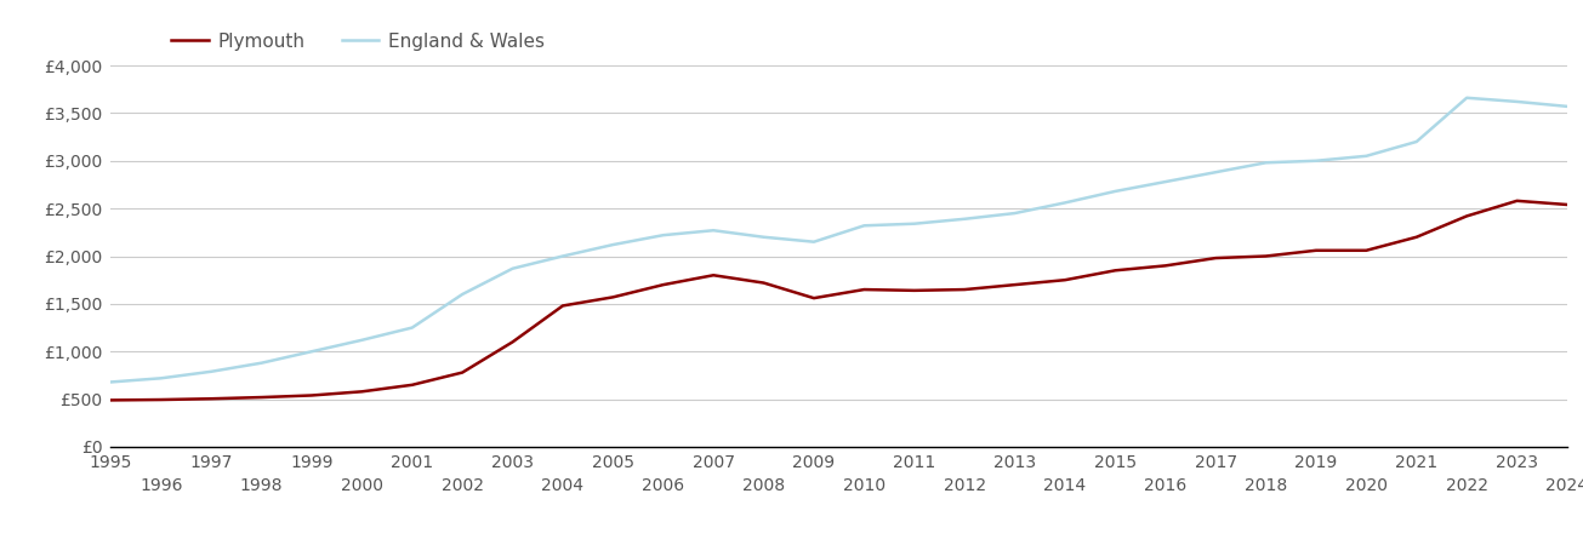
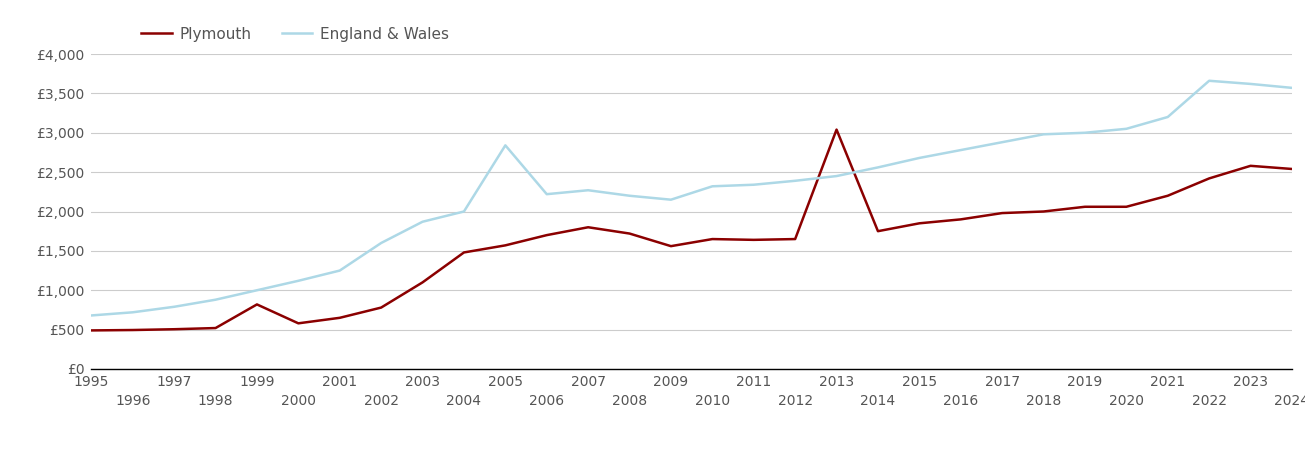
Plymouth/1999: £540 -> £820
England & Wales/2005: £2,120 -> £2,840
Plymouth/2013: £1,700 -> £3,040
